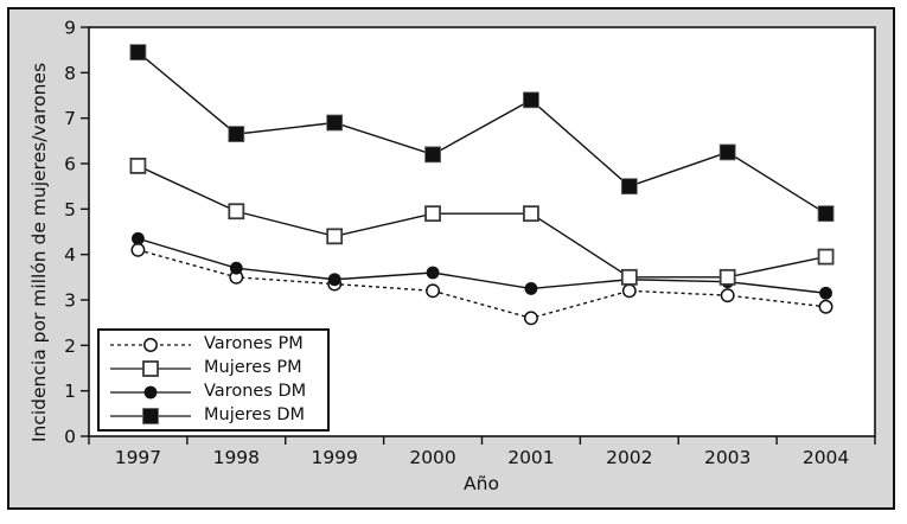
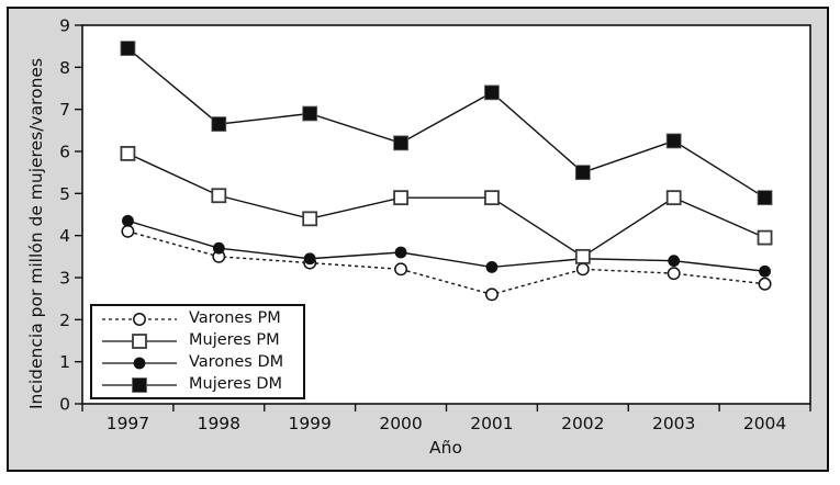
Mujeres PM/2003: 3.5 -> 4.9
